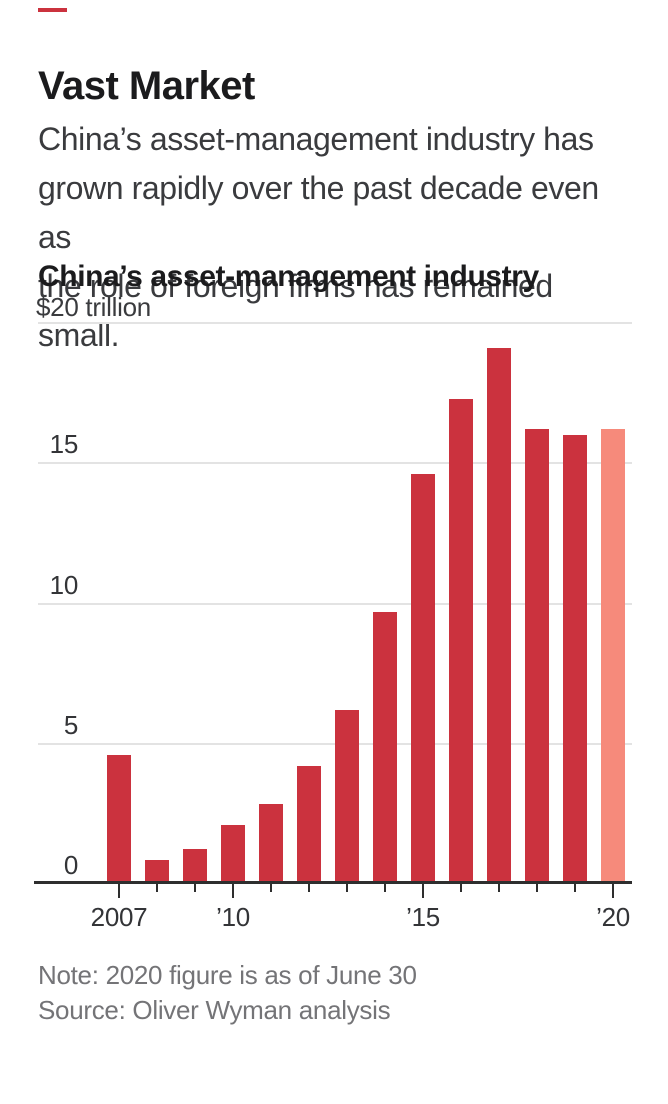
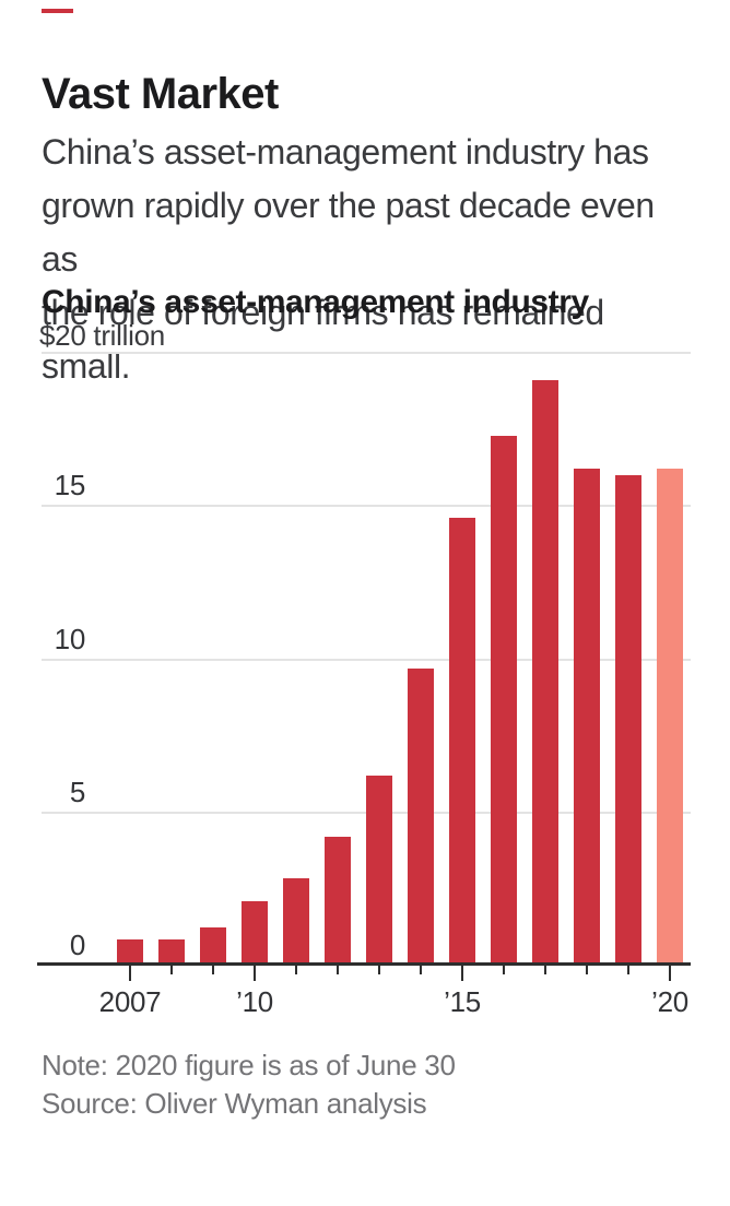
2007: 4.5 -> 0.8
